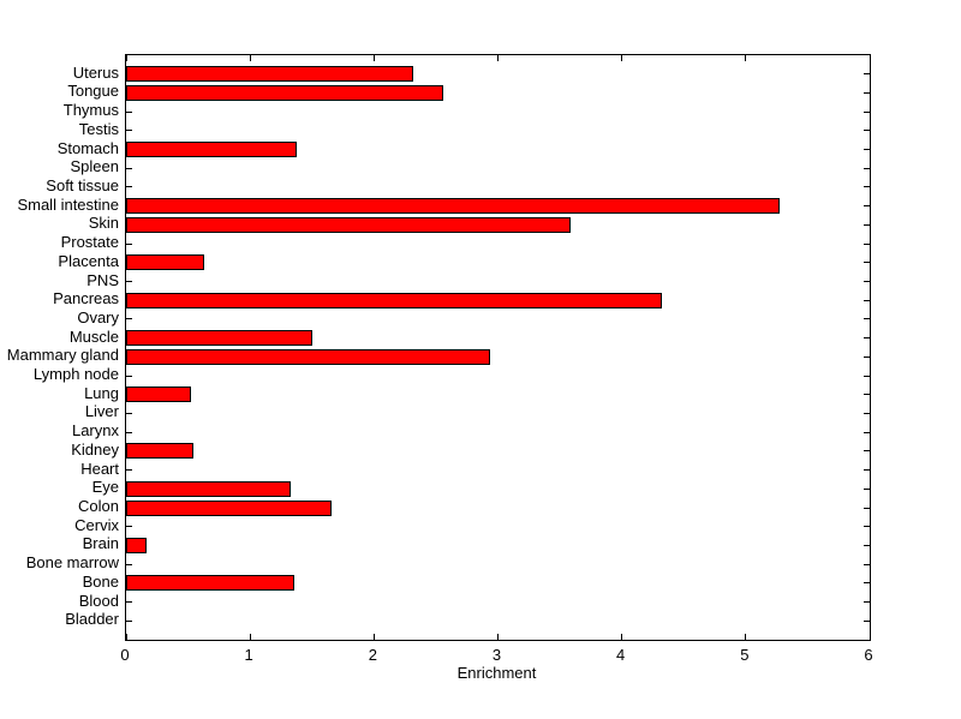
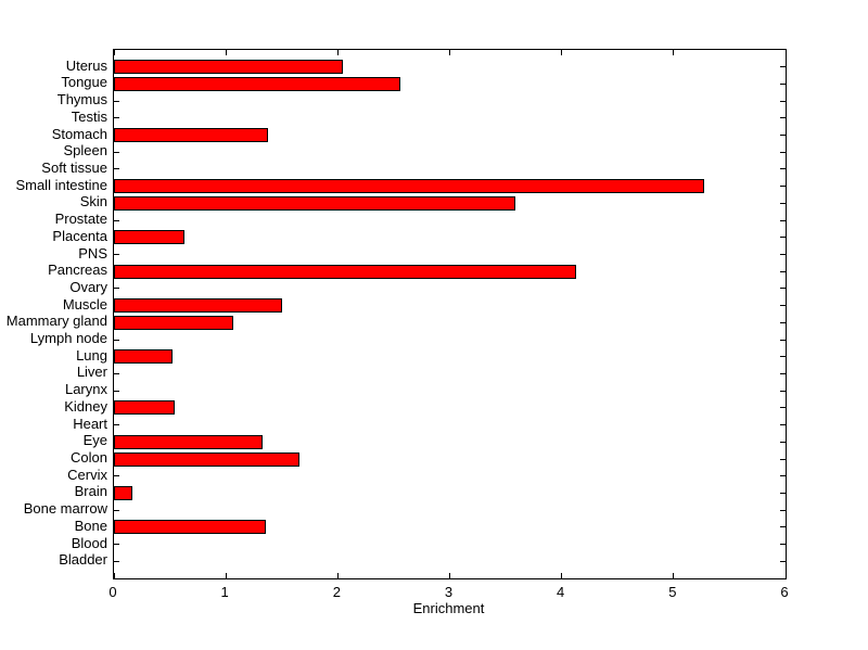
Uterus: 2.32 -> 2.05
Pancreas: 4.32 -> 4.13
Mammary gland: 2.94 -> 1.07
